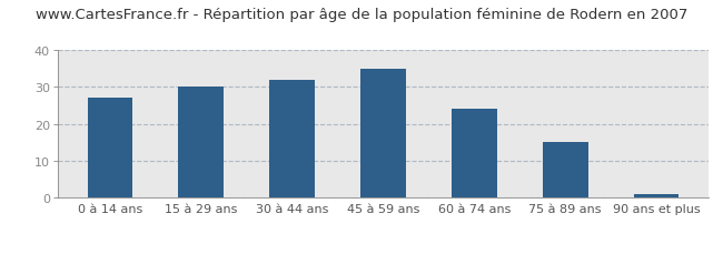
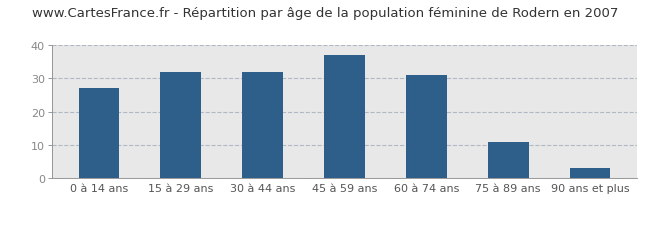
15 à 29 ans: 30 -> 32
45 à 59 ans: 35 -> 37
60 à 74 ans: 24 -> 31
75 à 89 ans: 15 -> 11
90 ans et plus: 1 -> 3
